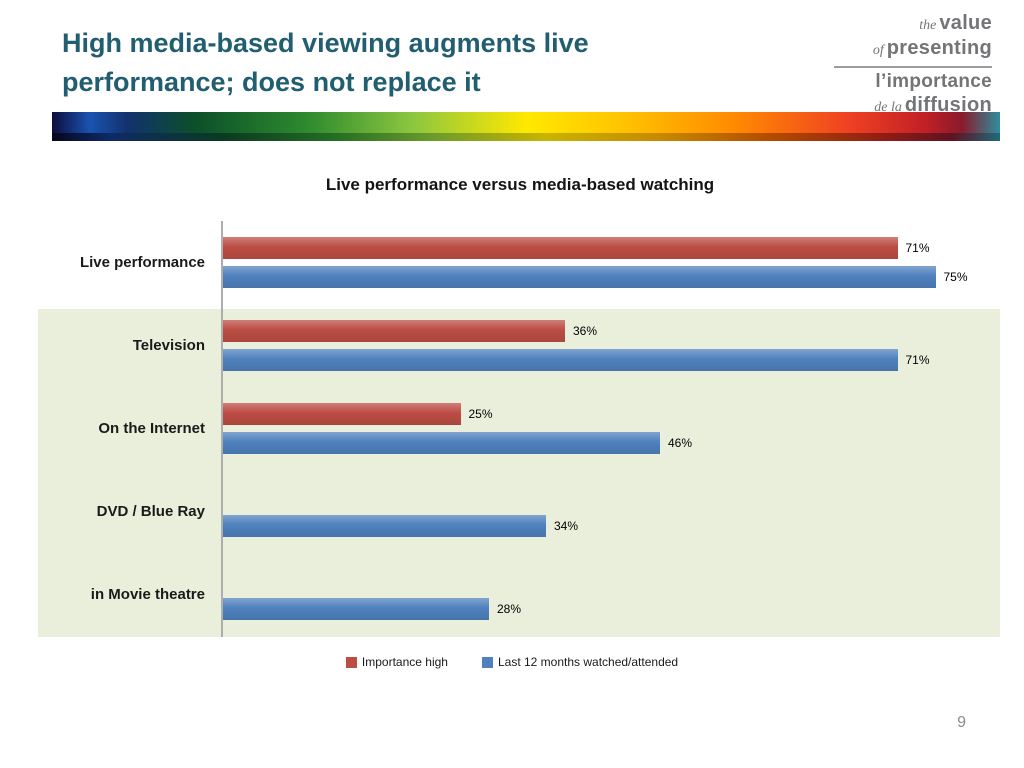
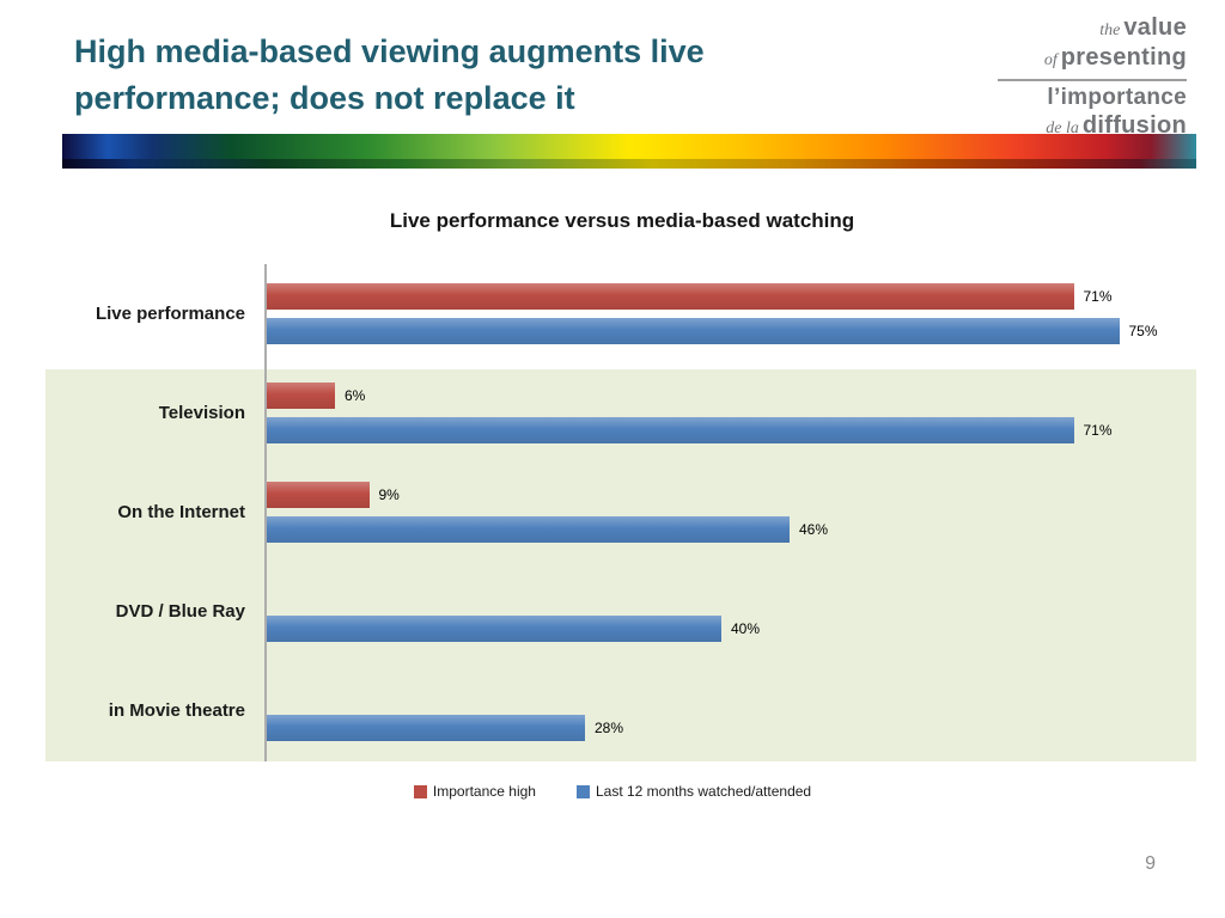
Importance high/Television: 36% -> 6%
Importance high/On the Internet: 25% -> 9%
Last 12 months watched/attended/DVD / Blue Ray: 34% -> 40%
